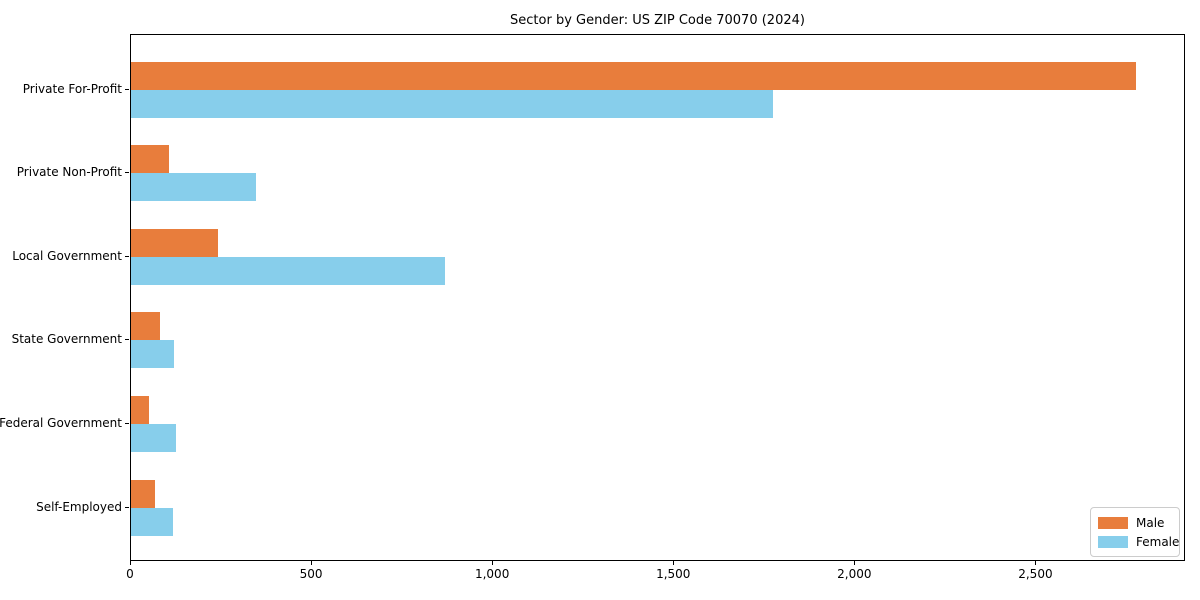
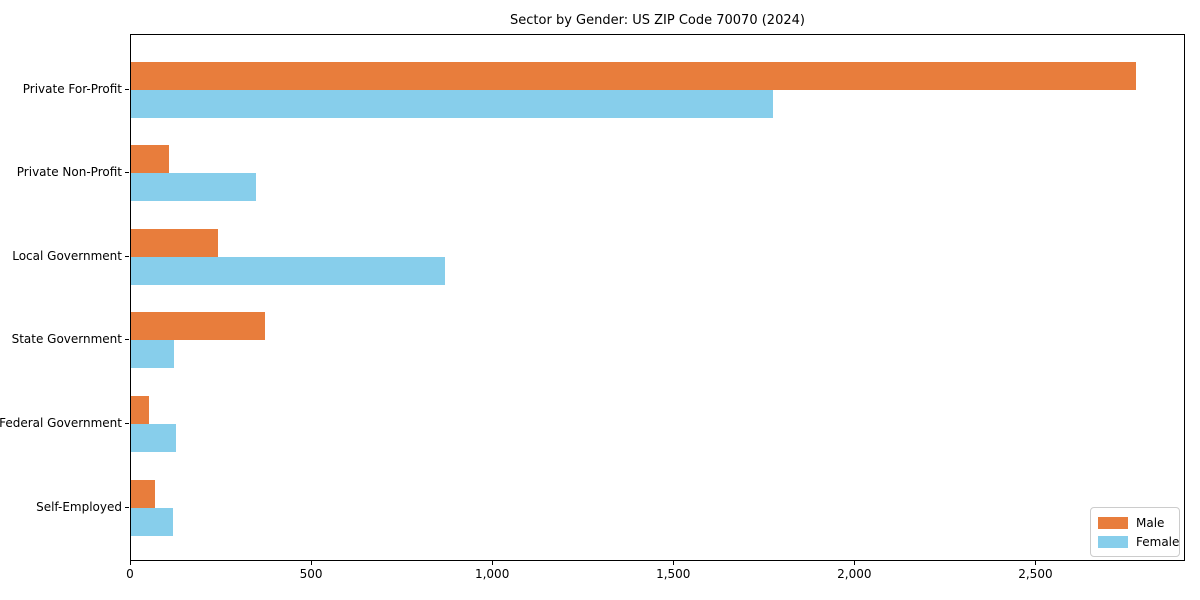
Male/State Government: 80 -> 370
